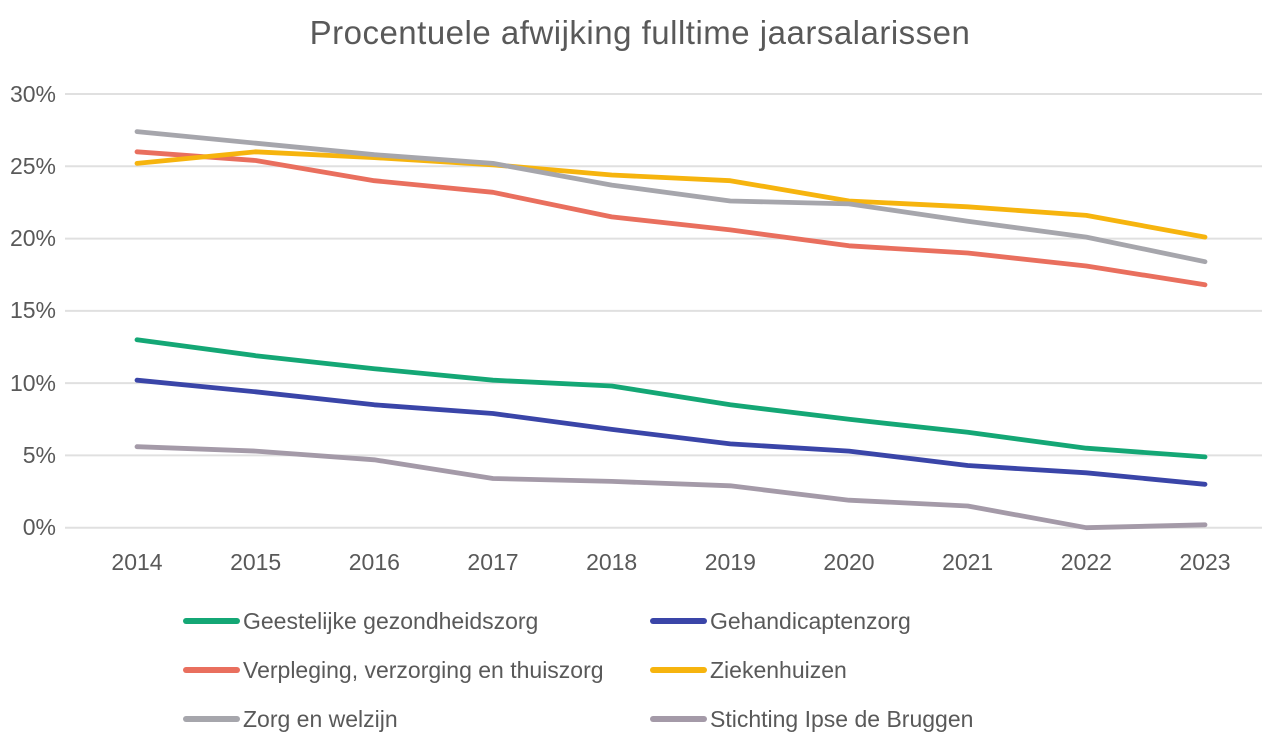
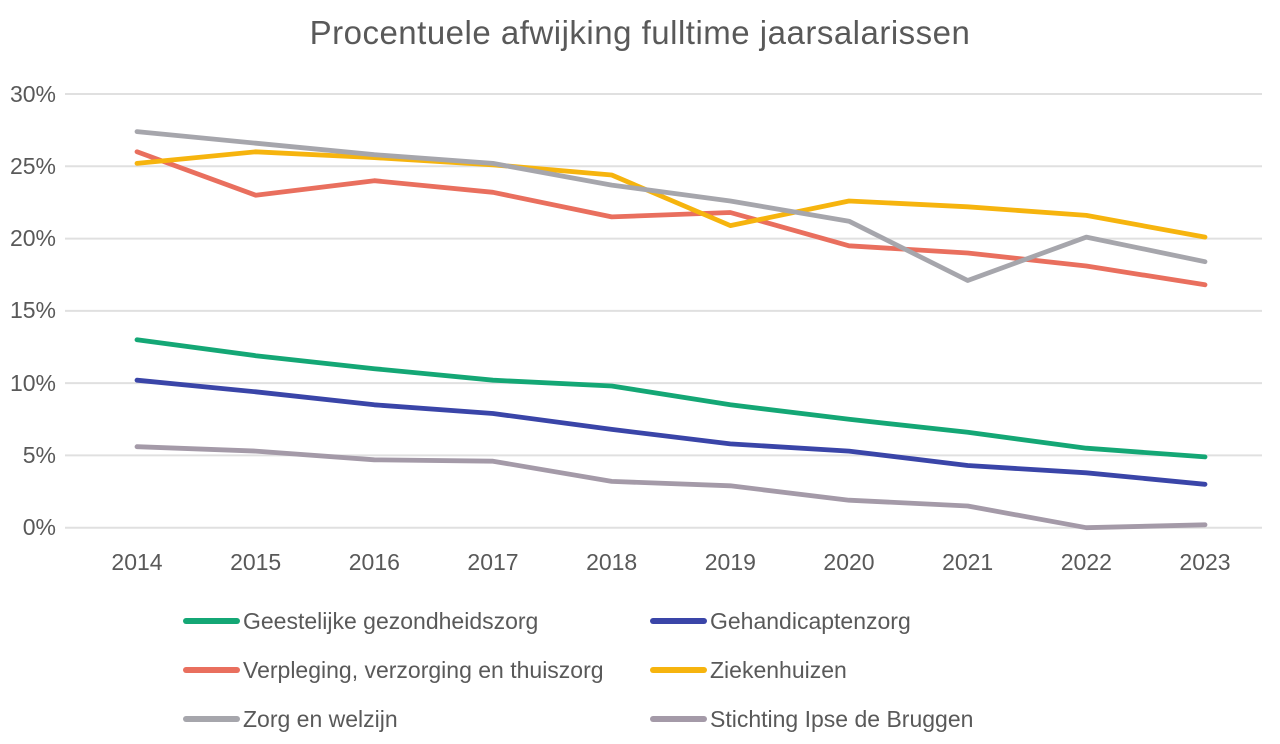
Verpleging, verzorging en thuiszorg/2015: 25.4% -> 23.0%
Stichting Ipse de Bruggen/2017: 3.4% -> 4.6%
Verpleging, verzorging en thuiszorg/2019: 20.6% -> 21.8%
Ziekenhuizen/2019: 24.0% -> 20.9%
Zorg en welzijn/2020: 22.4% -> 21.2%
Zorg en welzijn/2021: 21.2% -> 17.1%
